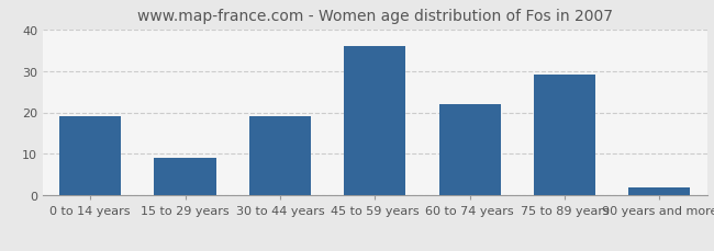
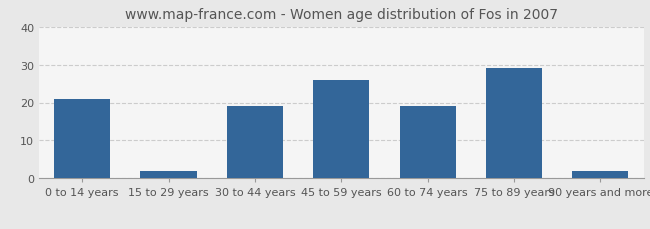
0 to 14 years: 19 -> 21
15 to 29 years: 9 -> 2
45 to 59 years: 36 -> 26
60 to 74 years: 22 -> 19
